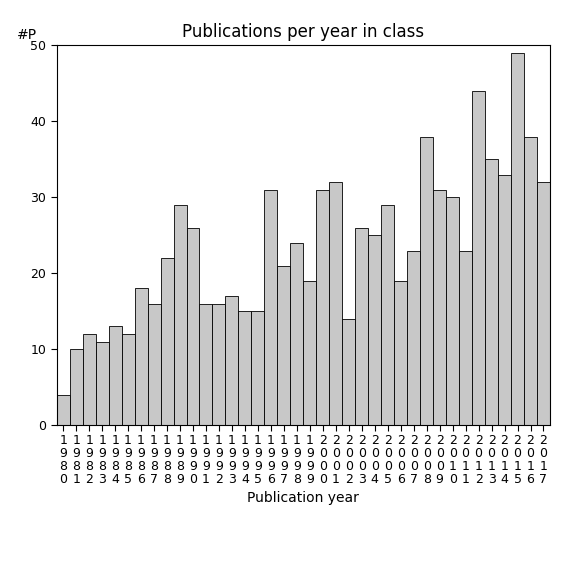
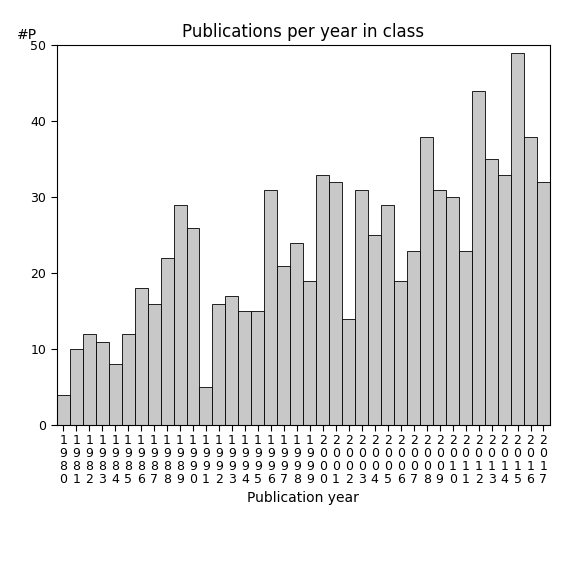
1 9 8 4: 13 -> 8
1 9 9 1: 16 -> 5
2 0 0 0: 31 -> 33
2 0 0 3: 26 -> 31
